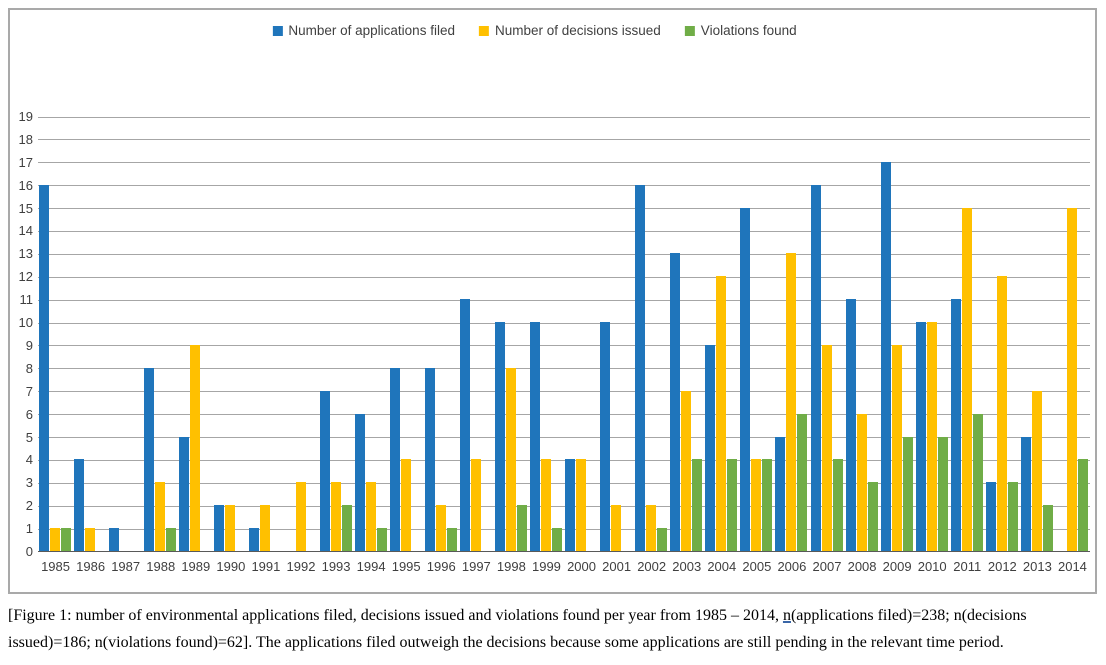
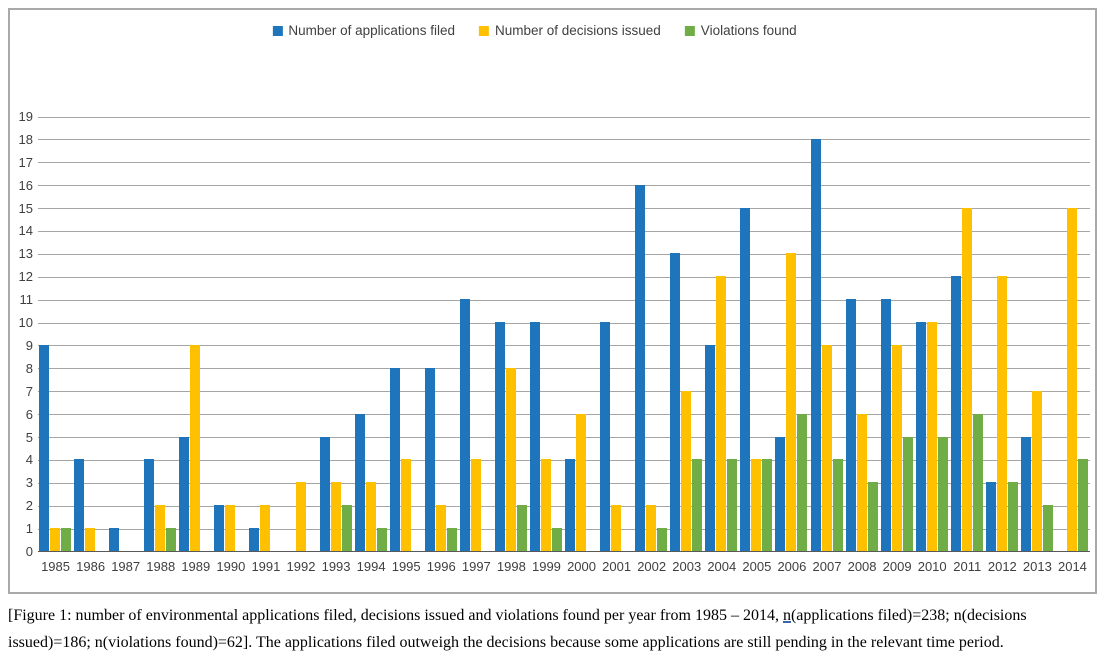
Number of applications filed/1985: 16 -> 9
Number of applications filed/1988: 8 -> 4
Number of decisions issued/1988: 3 -> 2
Number of applications filed/1993: 7 -> 5
Number of decisions issued/2000: 4 -> 6
Number of applications filed/2007: 16 -> 18
Number of applications filed/2009: 17 -> 11
Number of applications filed/2011: 11 -> 12
